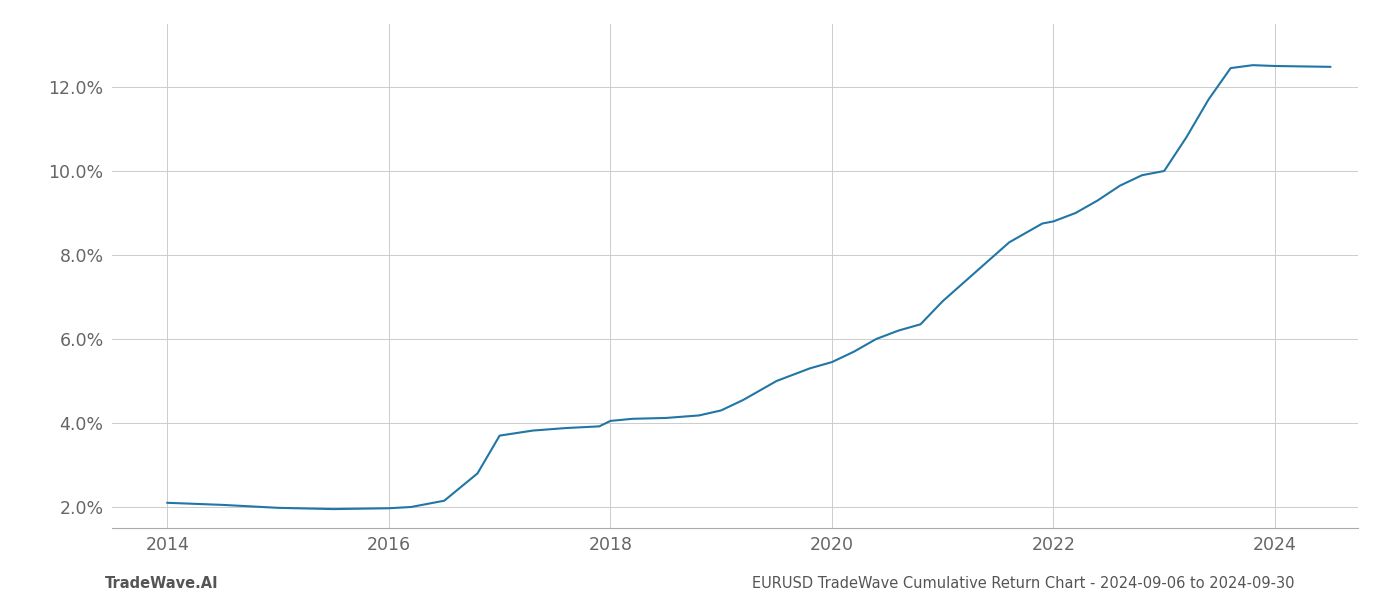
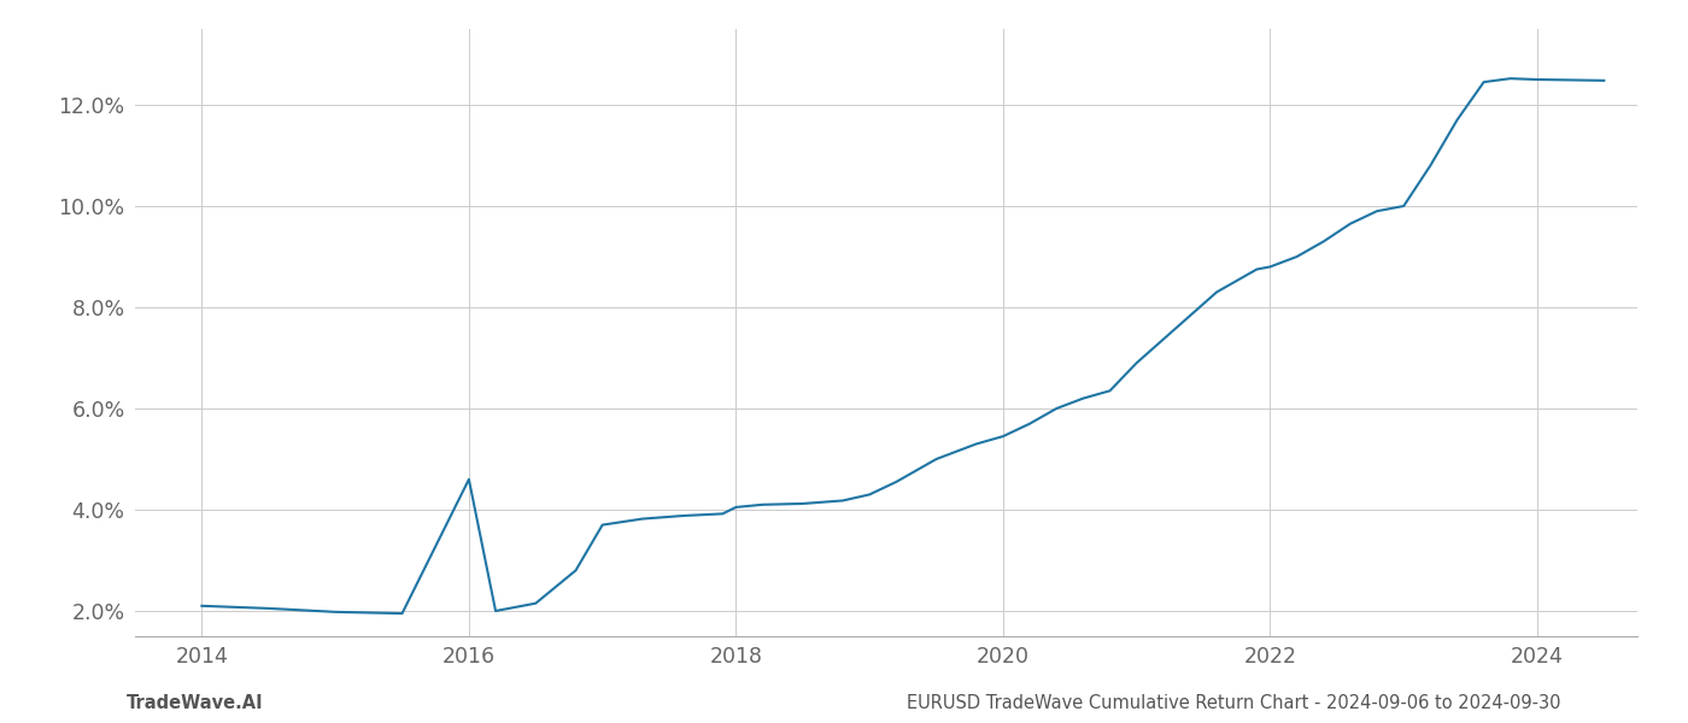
2016: 1.97% -> 4.60%
